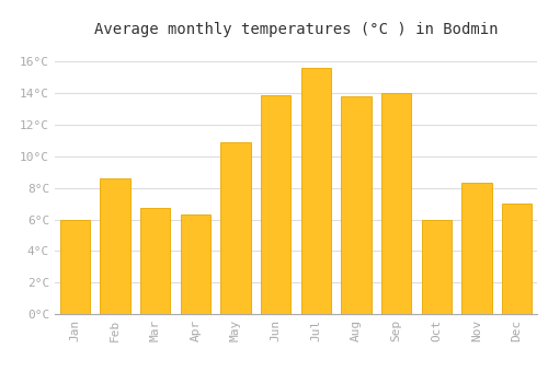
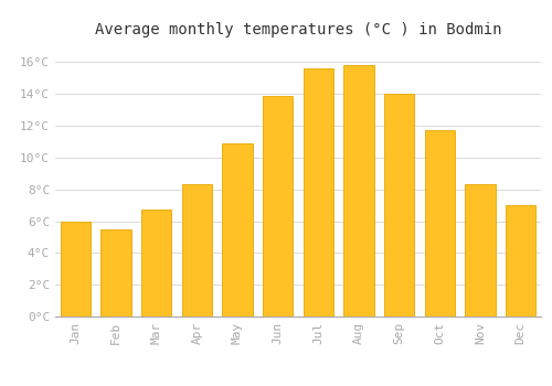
Feb: 8.6°C -> 5.5°C
Apr: 6.3°C -> 8.3°C
Aug: 13.8°C -> 15.8°C
Oct: 6.0°C -> 11.7°C
